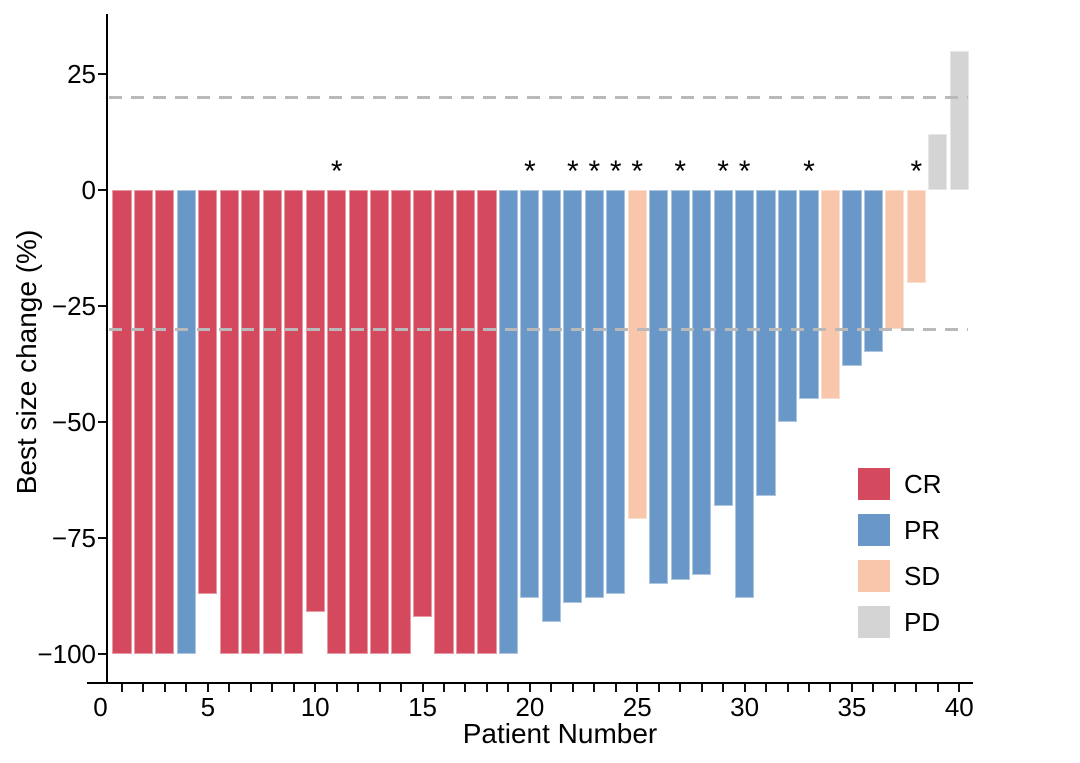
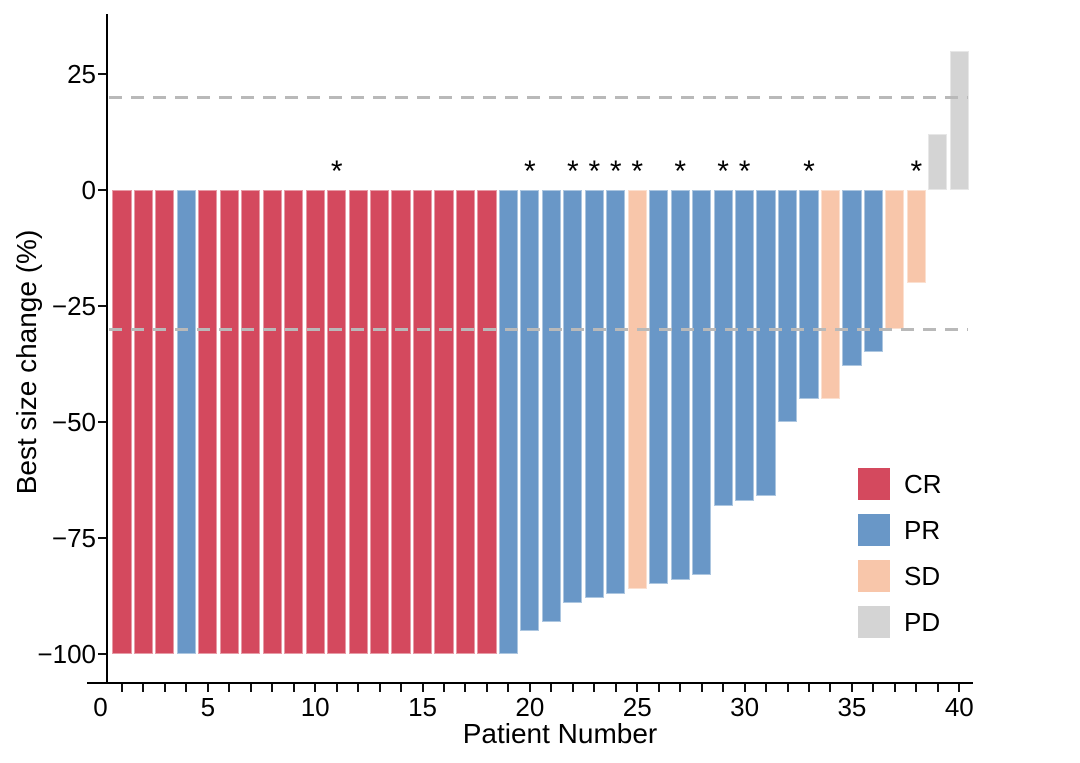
5: -87 -> -100
10: -91 -> -100
15: -92 -> -100
20: -88 -> -95
25: -71 -> -86
30: -88 -> -67
